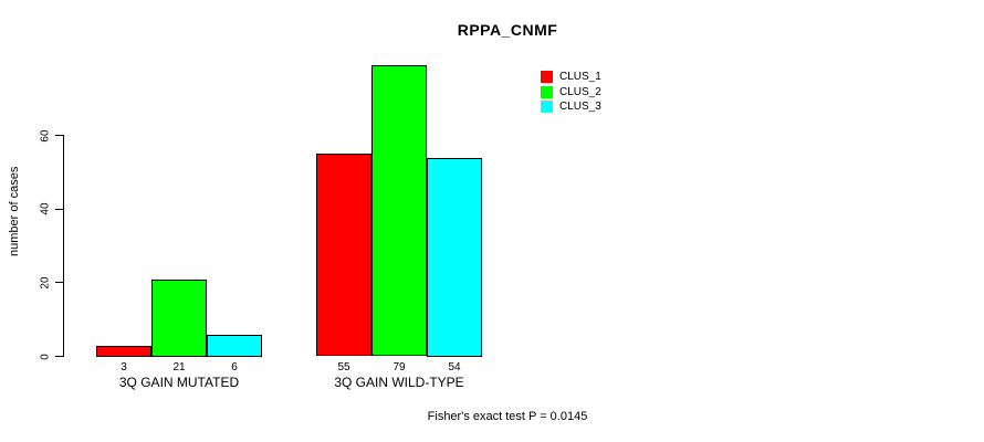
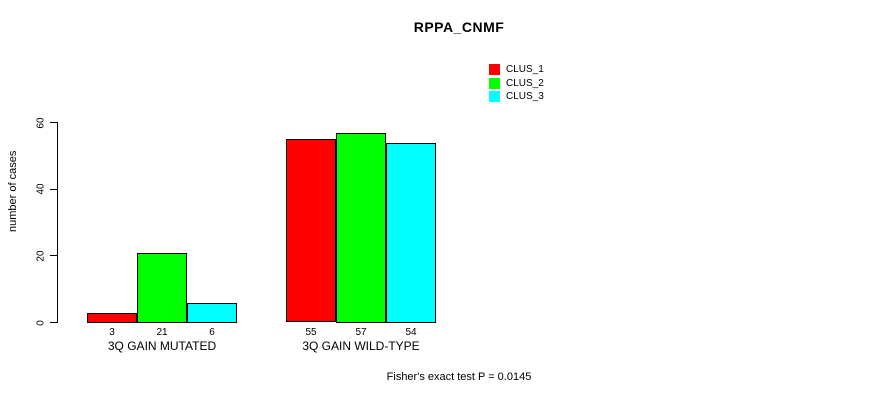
CLUS_2/3Q GAIN WILD-TYPE: 79 -> 57
